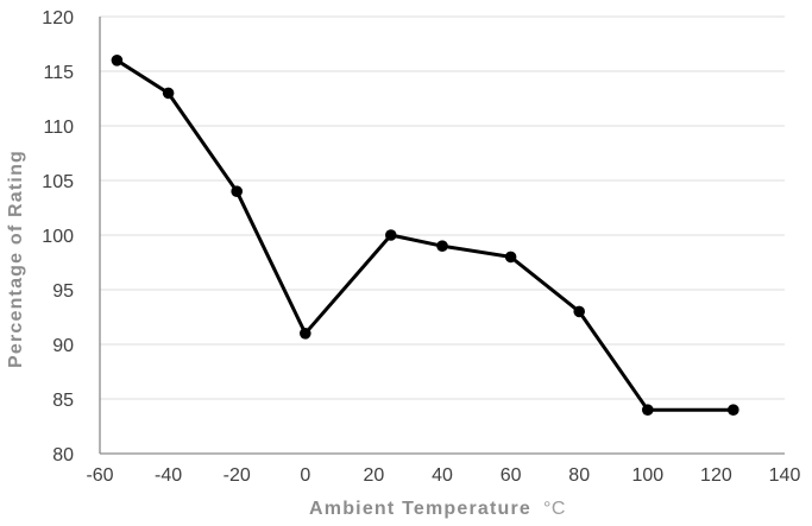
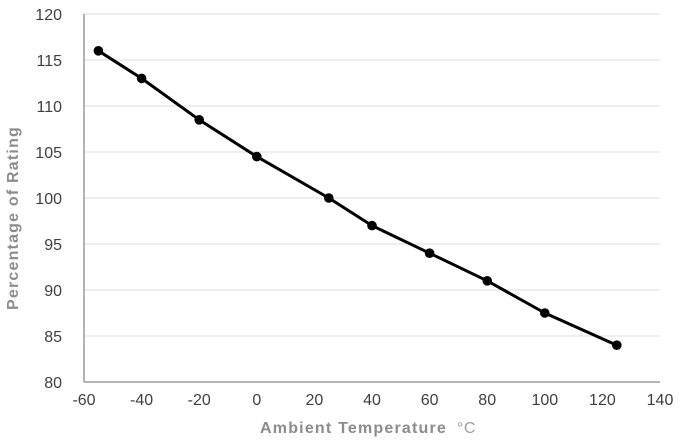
-20: 104 -> 108
0: 91 -> 104
40: 99 -> 97
60: 98 -> 94
80: 93 -> 91
100: 84 -> 88
